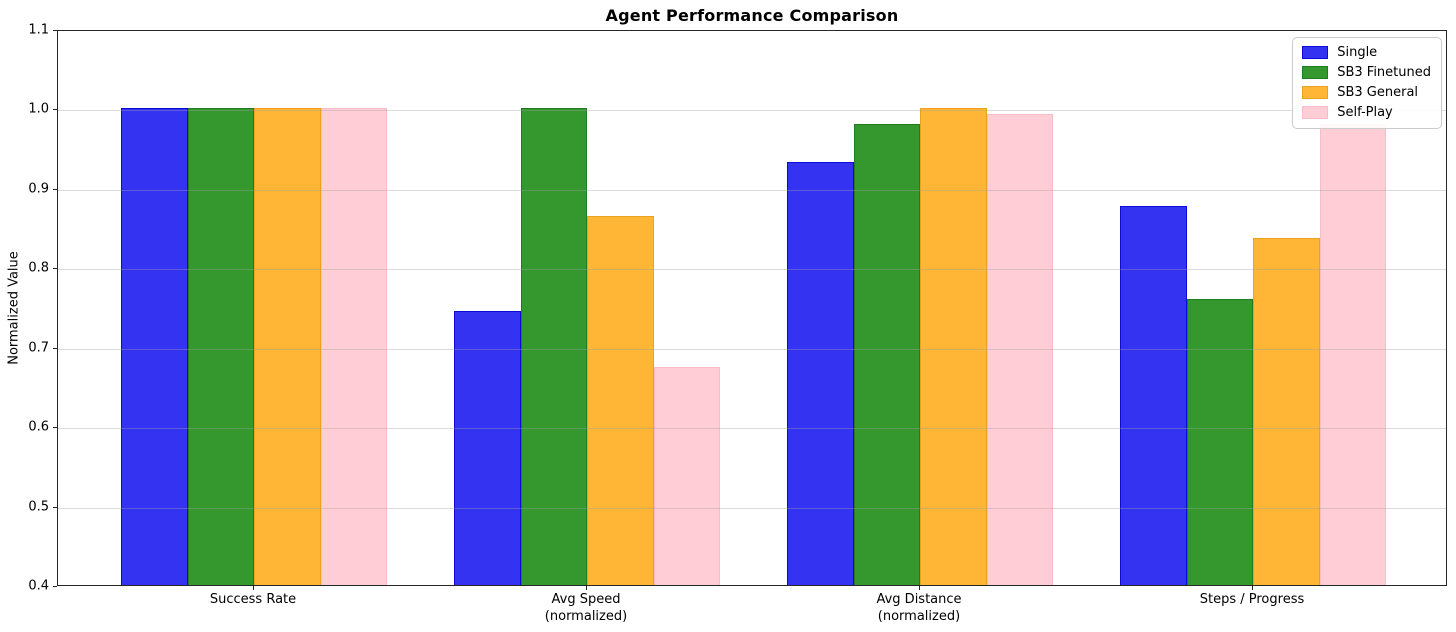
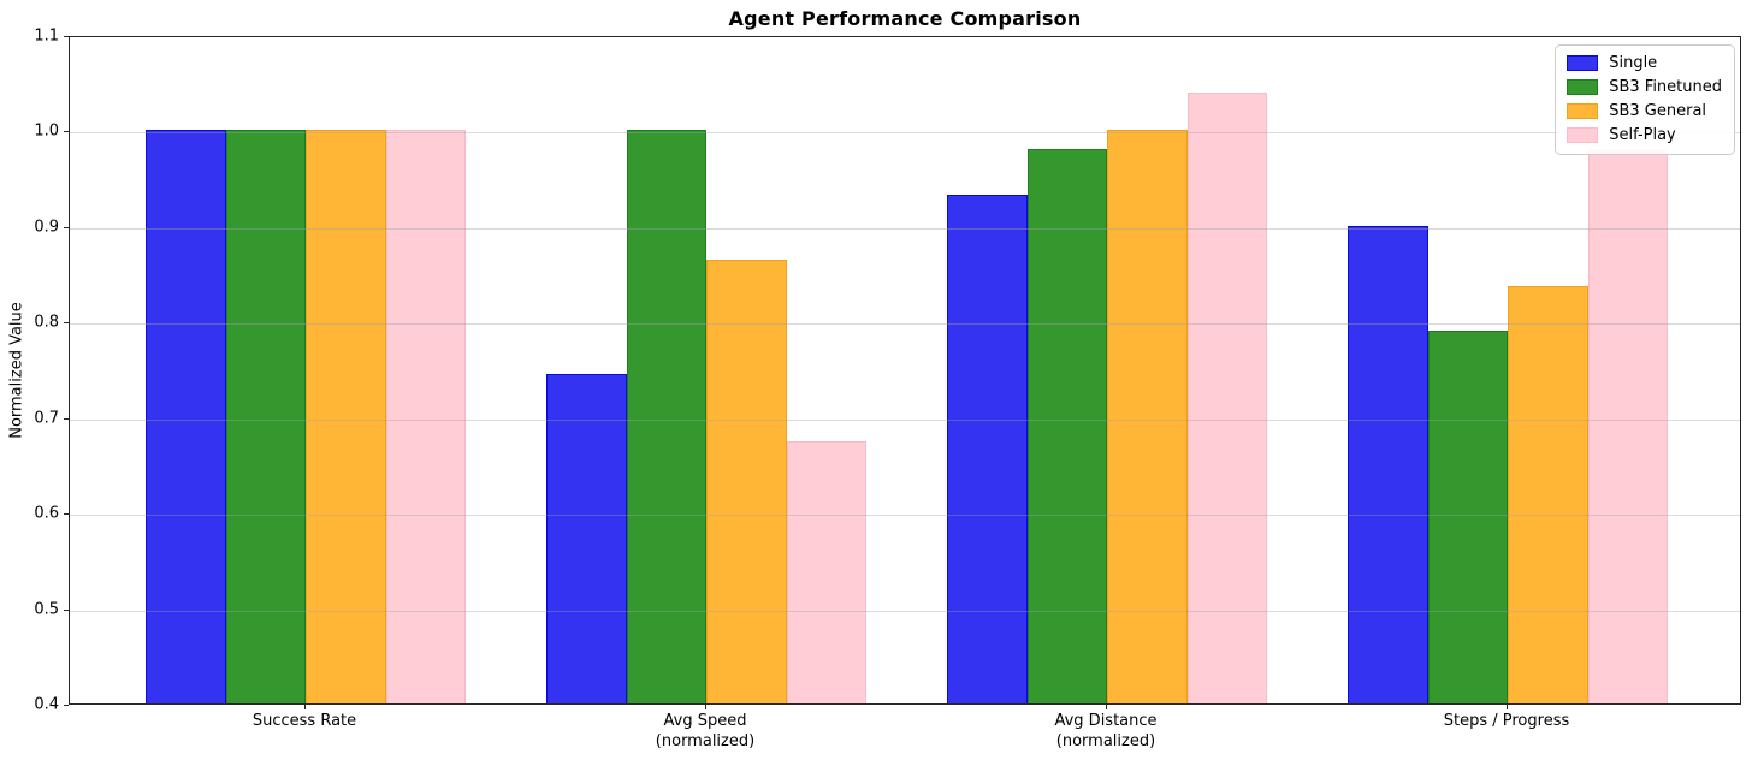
Self-Play/Avg Distance (normalized): 0.99 -> 1.04
Single/Steps / Progress: 0.88 -> 0.90
SB3 Finetuned/Steps / Progress: 0.76 -> 0.79
